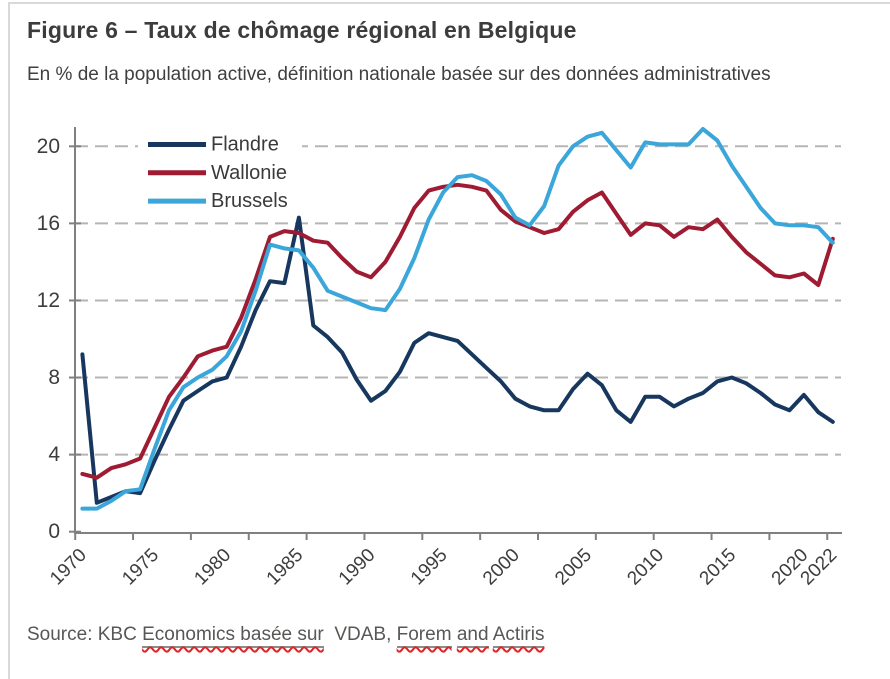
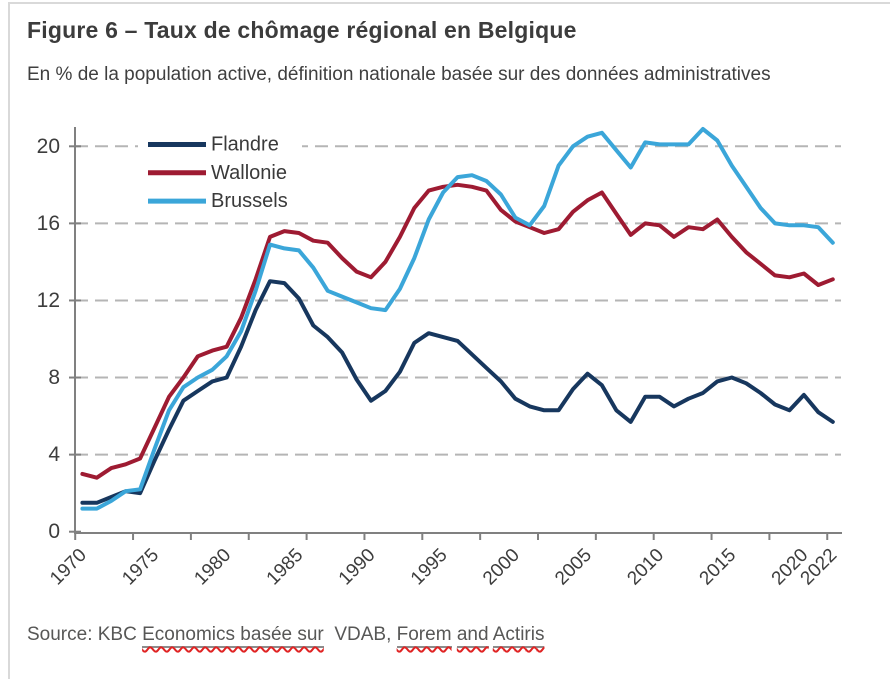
Flandre/1970: 9.2 -> 1.5
Flandre/1985: 16.3 -> 12.1
Wallonie/2022: 15.2 -> 13.1
